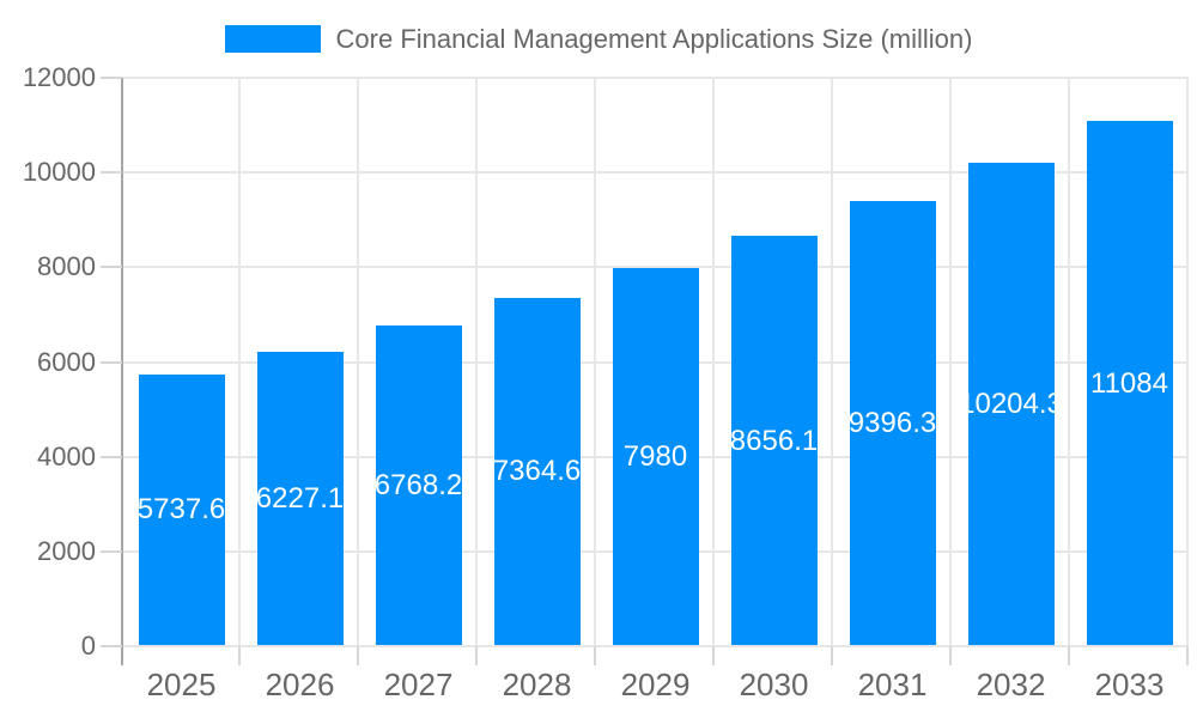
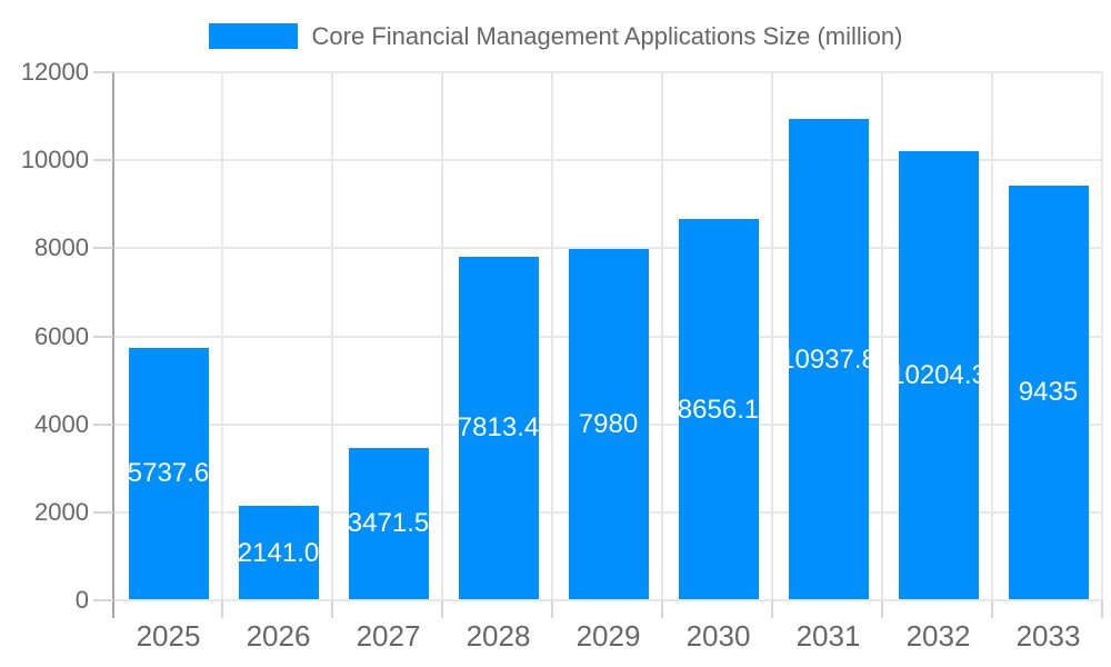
2026: 6227.1 -> 2141.0
2027: 6768.2 -> 3471.5
2028: 7364.6 -> 7813.4
2031: 9396.3 -> 10937.8
2033: 11084 -> 9435
